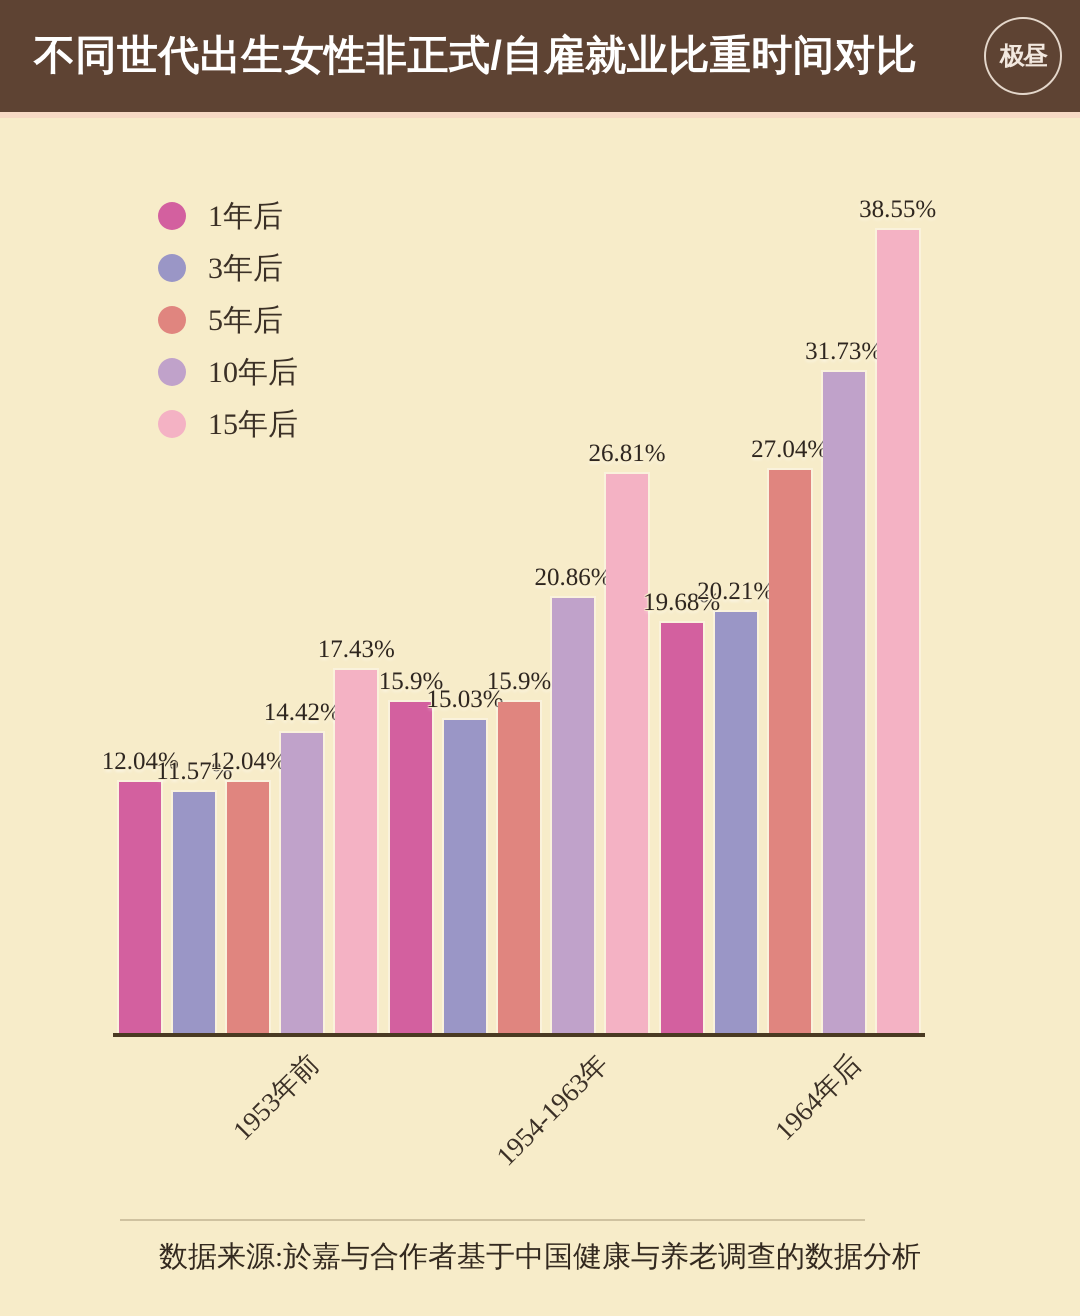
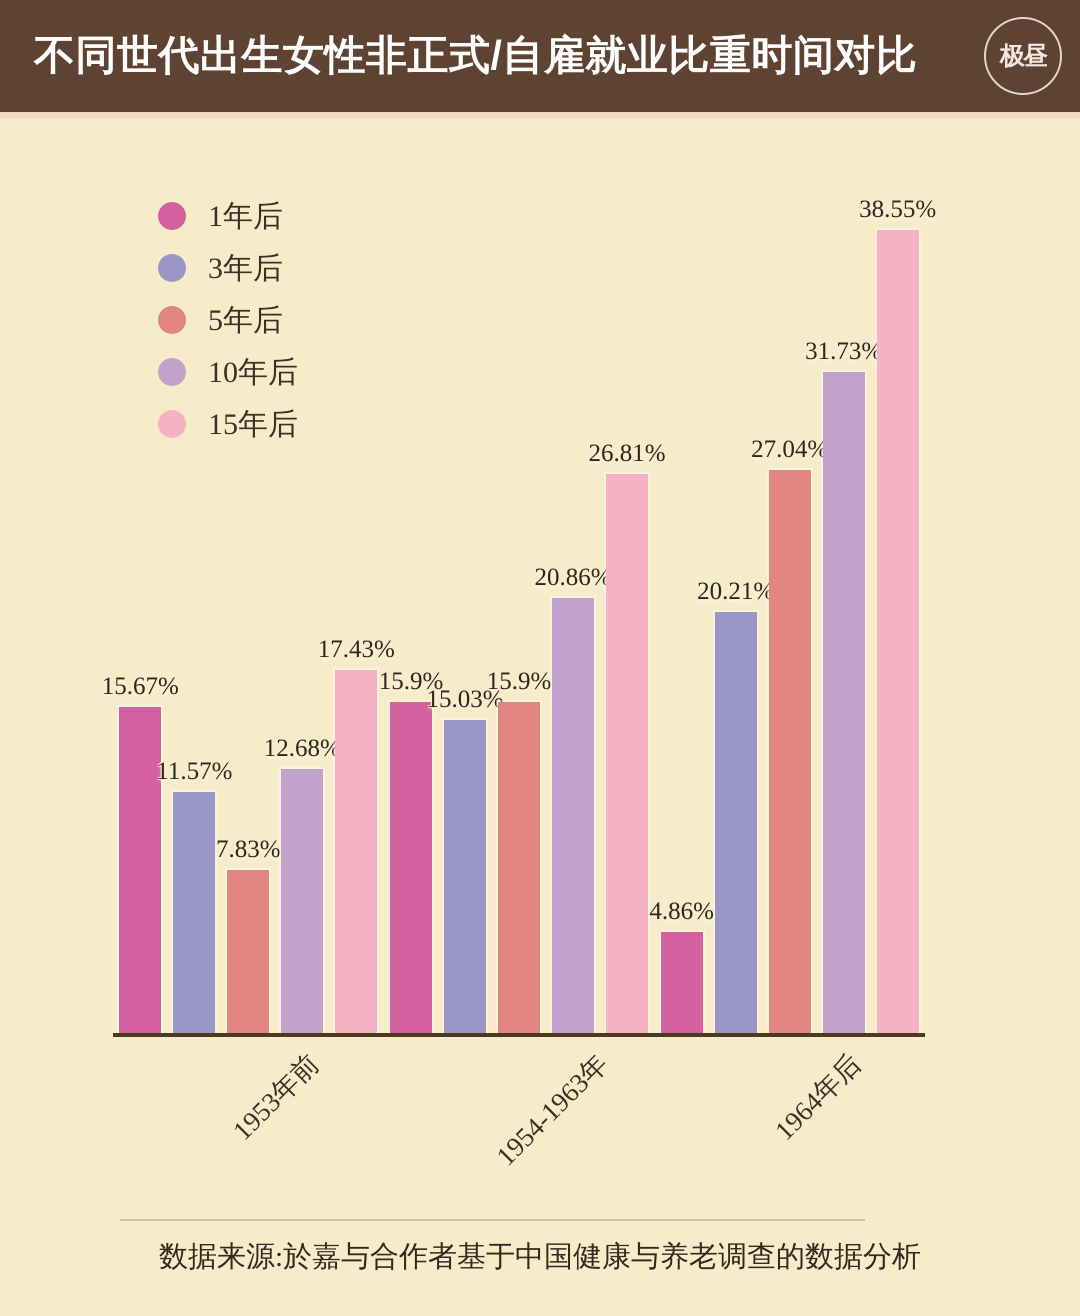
1年后/1953年前: 12.04% -> 15.67%
5年后/1953年前: 12.04% -> 7.83%
10年后/1953年前: 14.42% -> 12.68%
1年后/1964年后: 19.68% -> 4.86%
